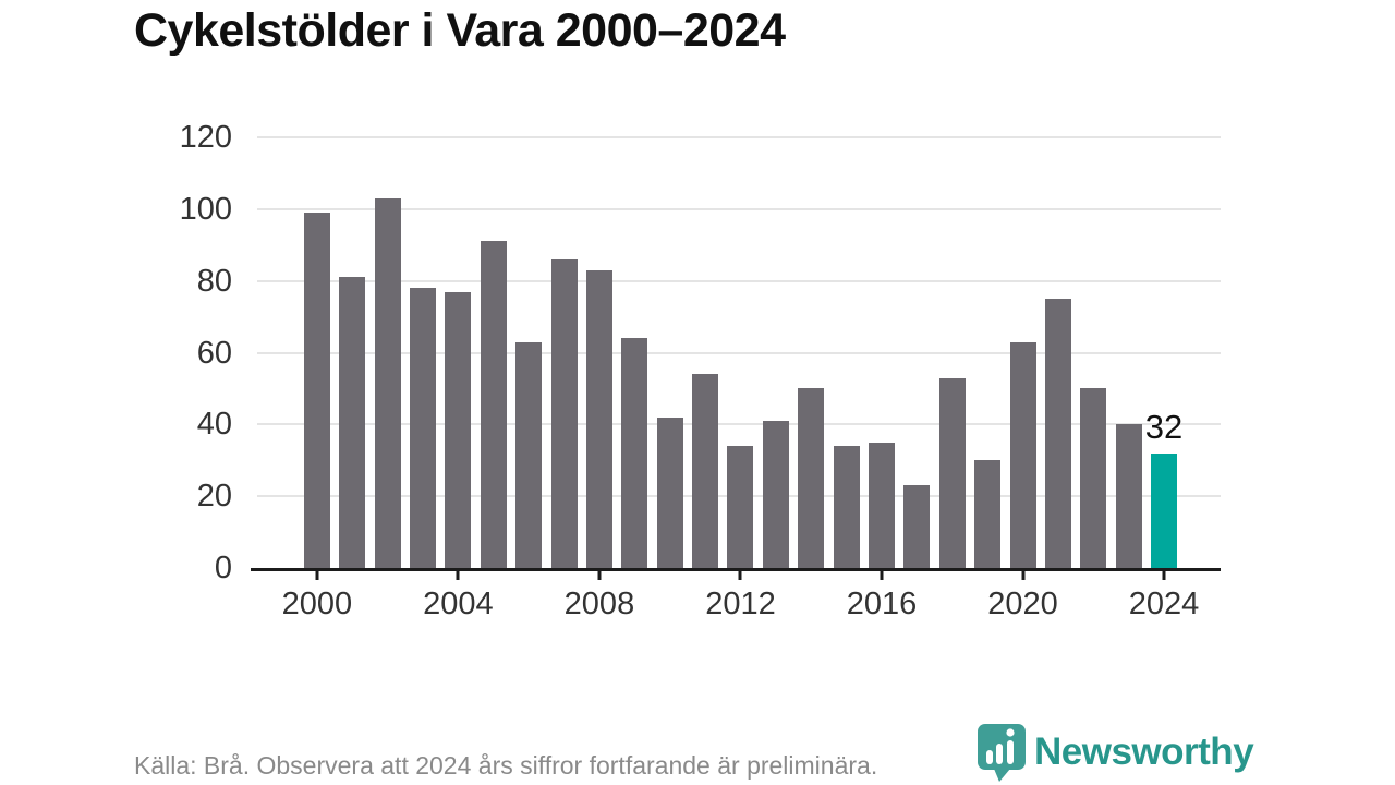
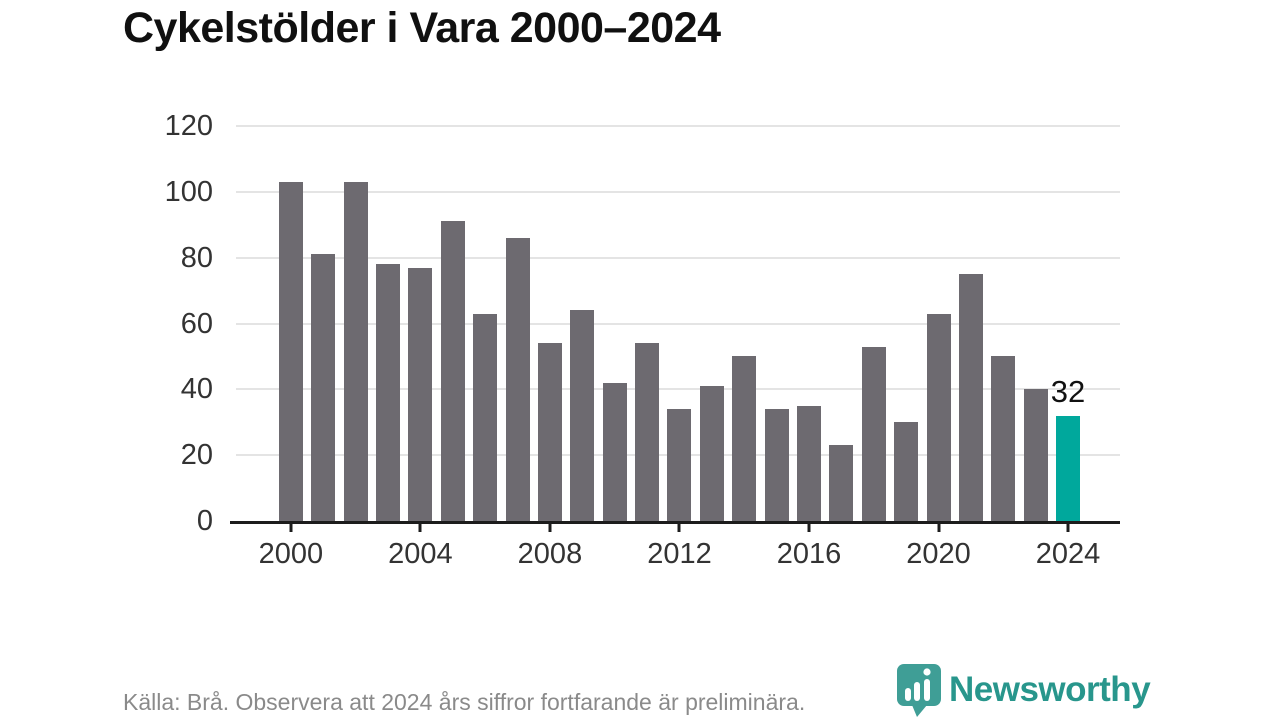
2000: 99 -> 103
2008: 83 -> 54
